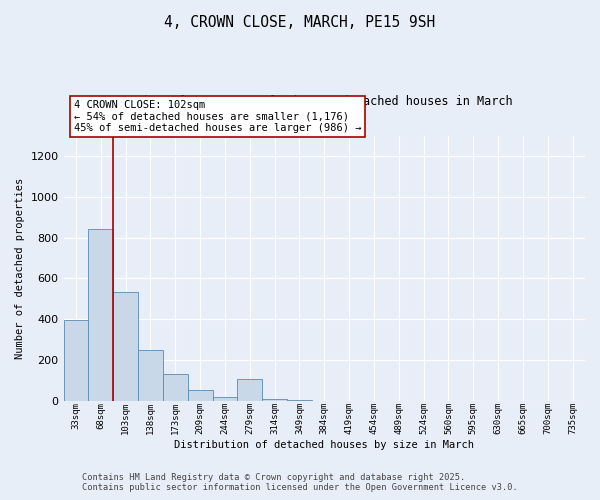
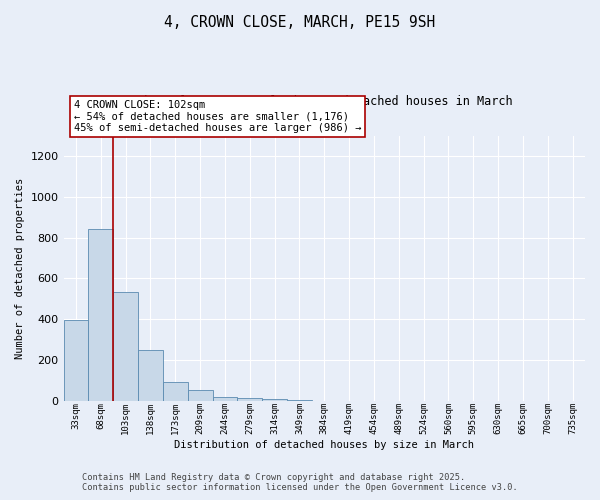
173sqm: 130 -> 90
279sqm: 105 -> 13
